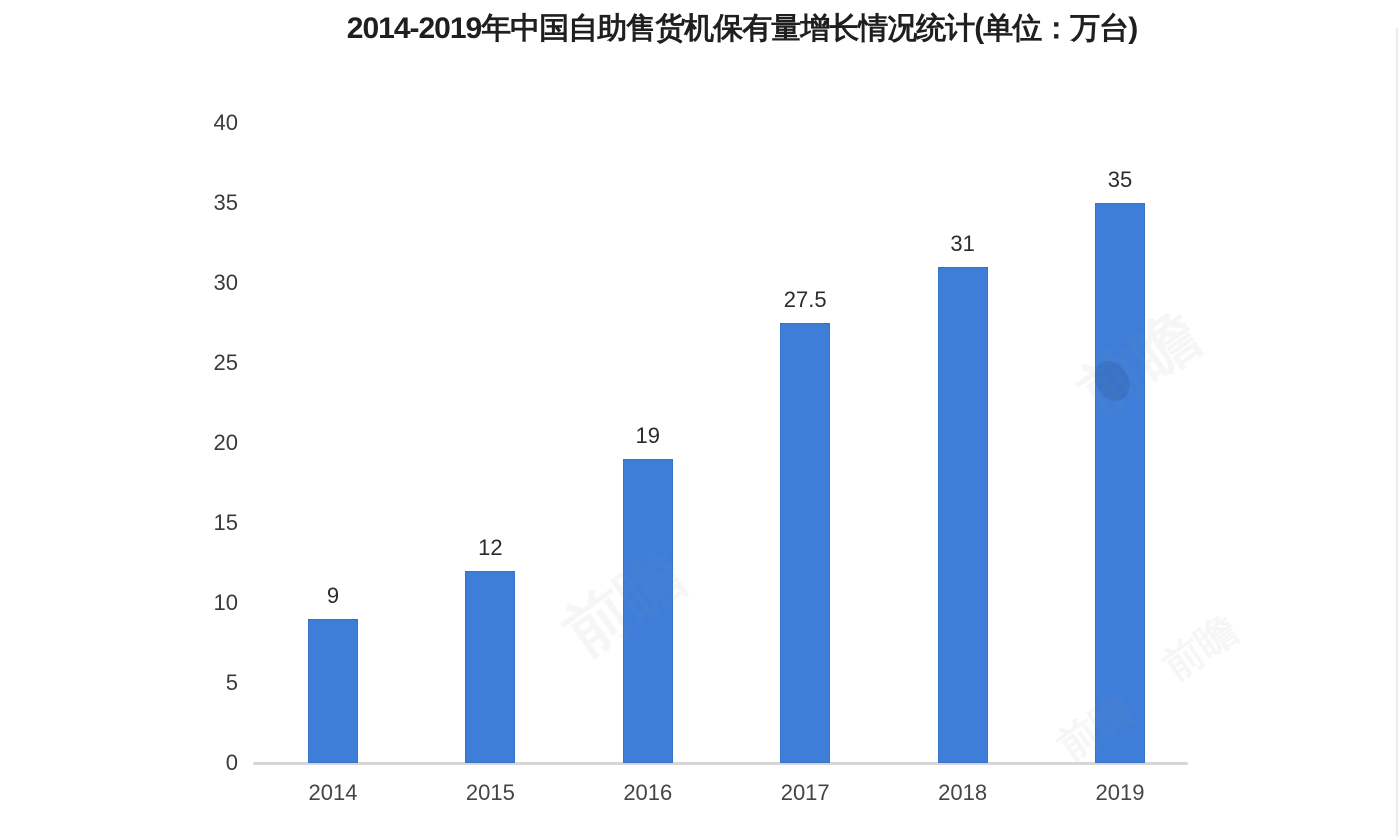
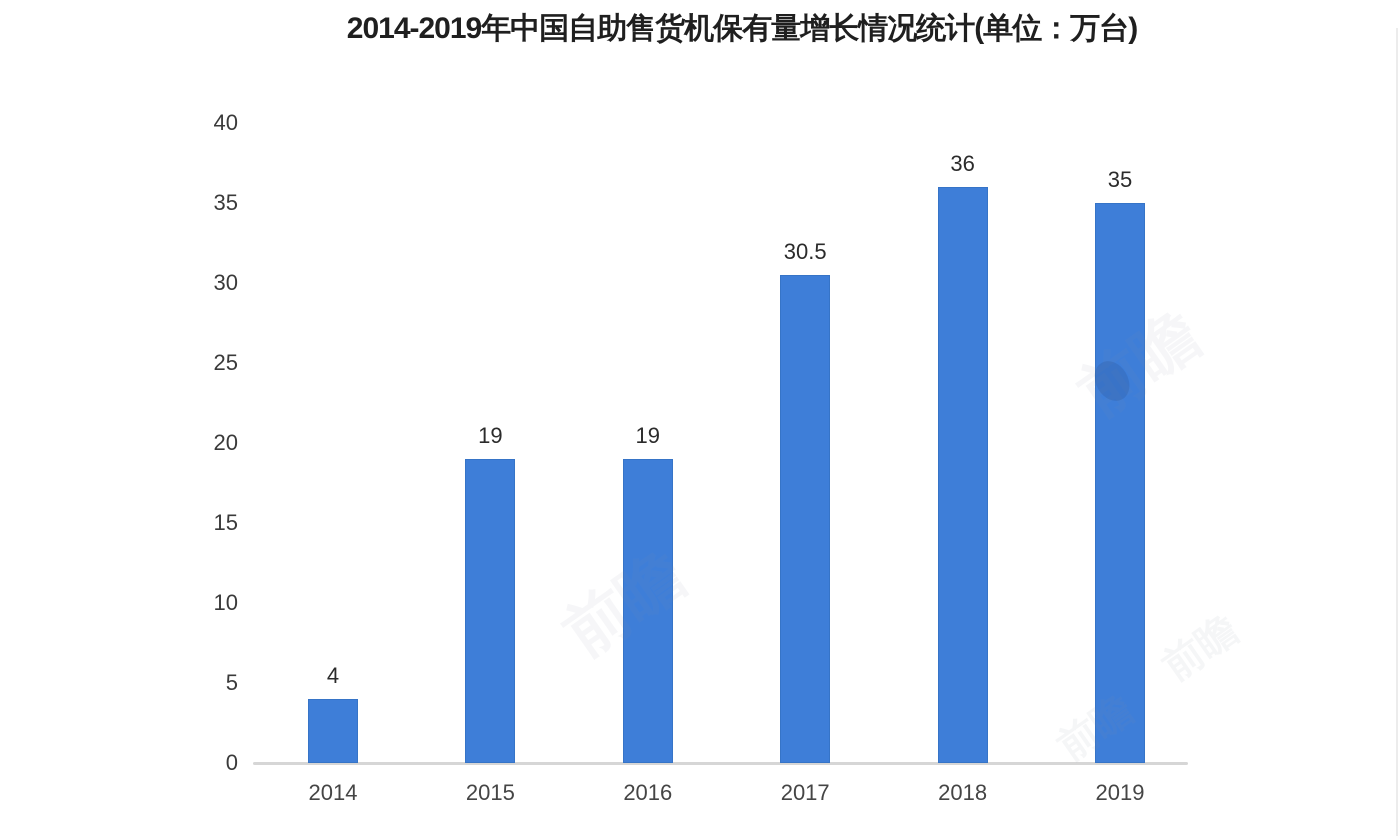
2014: 9 -> 4
2015: 12 -> 19
2017: 27.5 -> 30.5
2018: 31 -> 36
